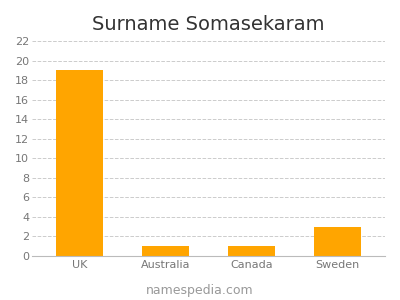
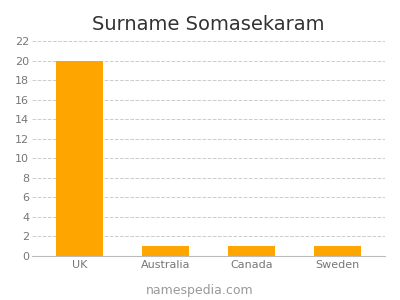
UK: 19 -> 20
Sweden: 3 -> 1
